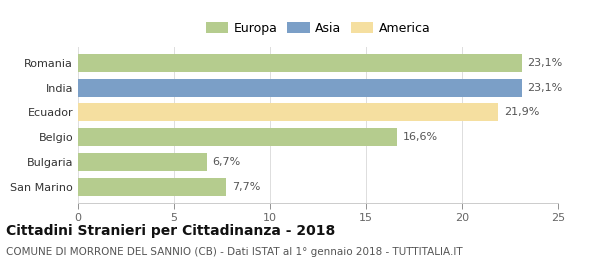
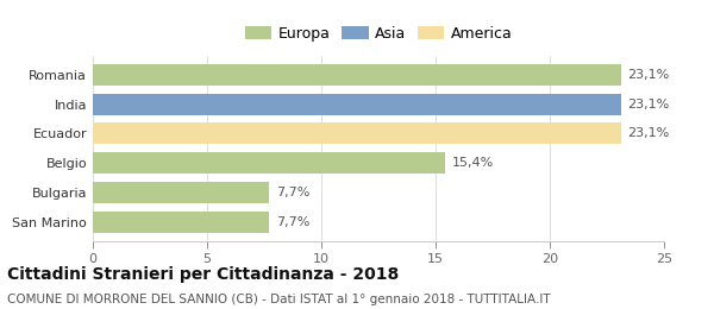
Ecuador: 21,9% -> 23,1%
Belgio: 16,6% -> 15,4%
Bulgaria: 6,7% -> 7,7%
